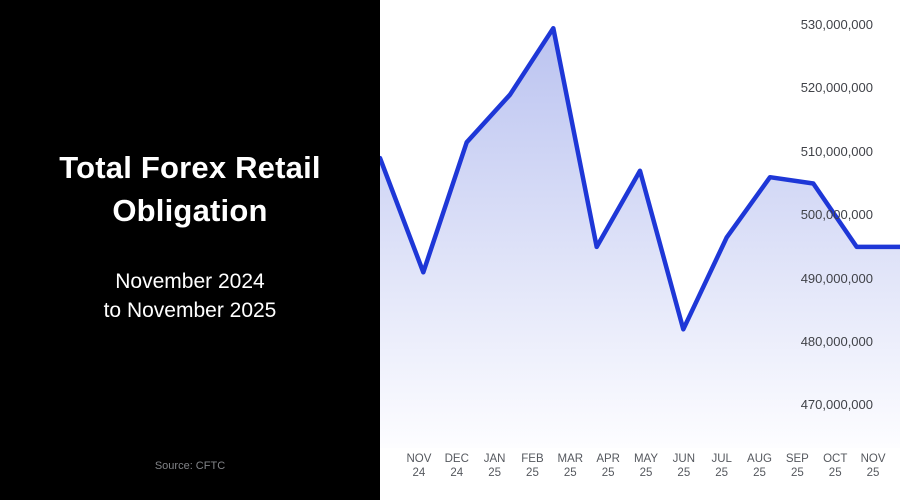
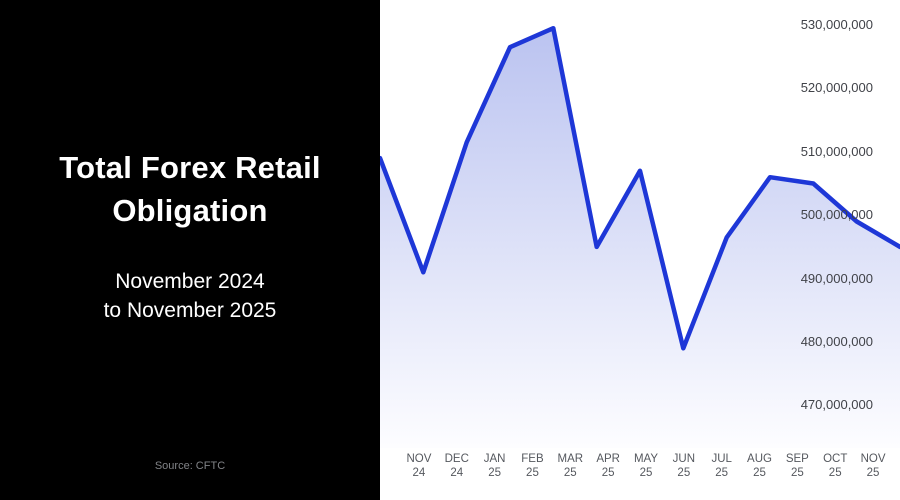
FEB 25: 519000000 -> 526000000
JUN 25: 482000000 -> 479000000
OCT 25: 495000000 -> 499000000
